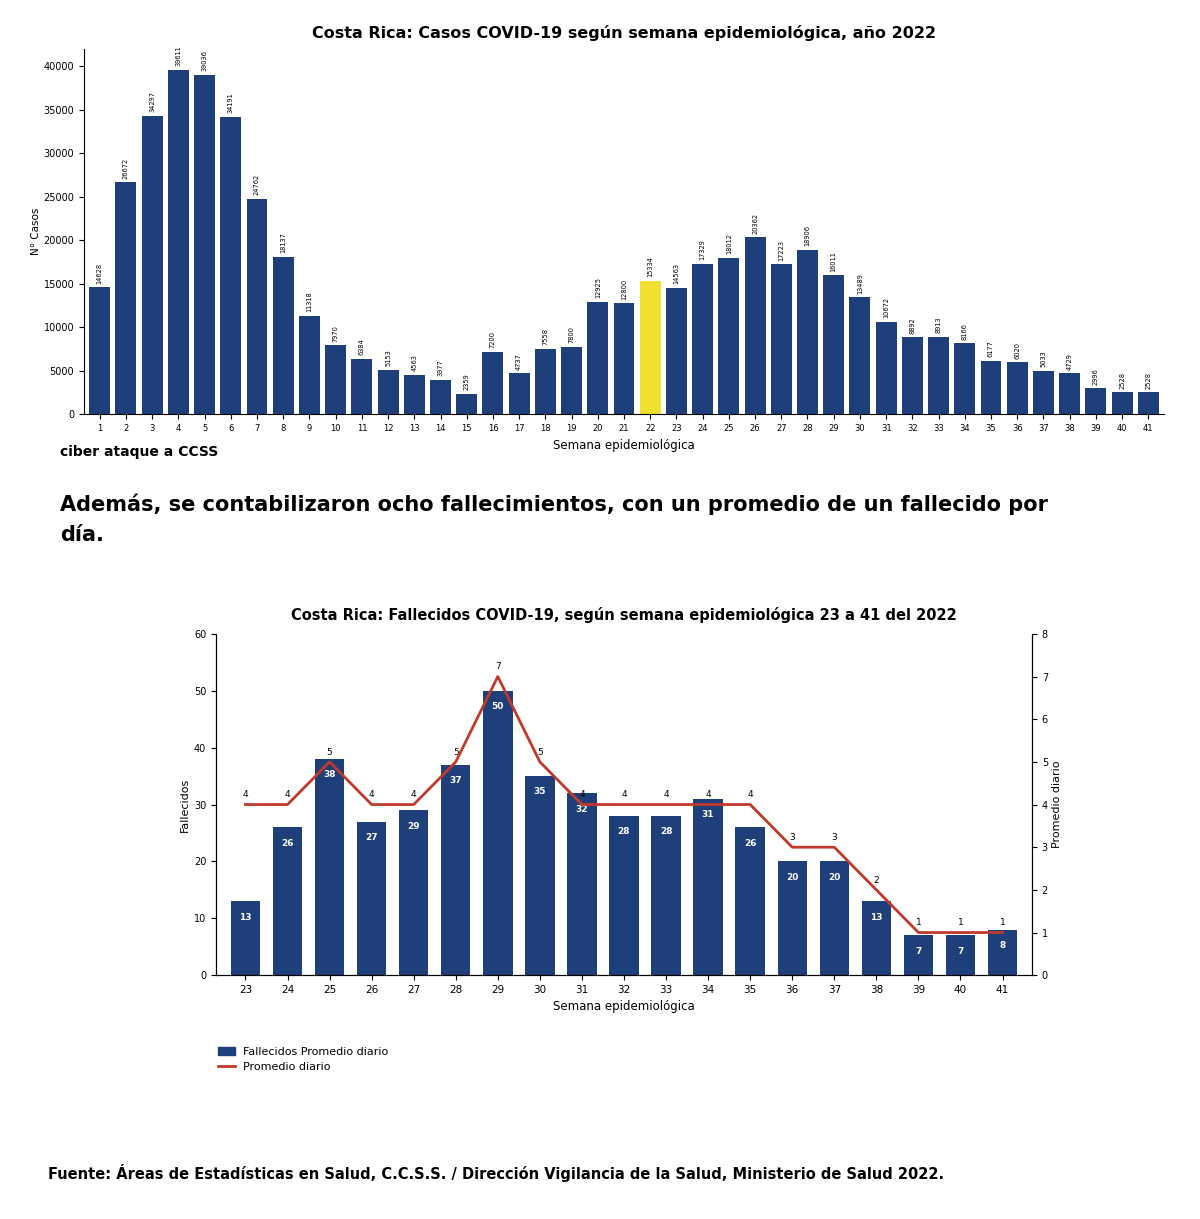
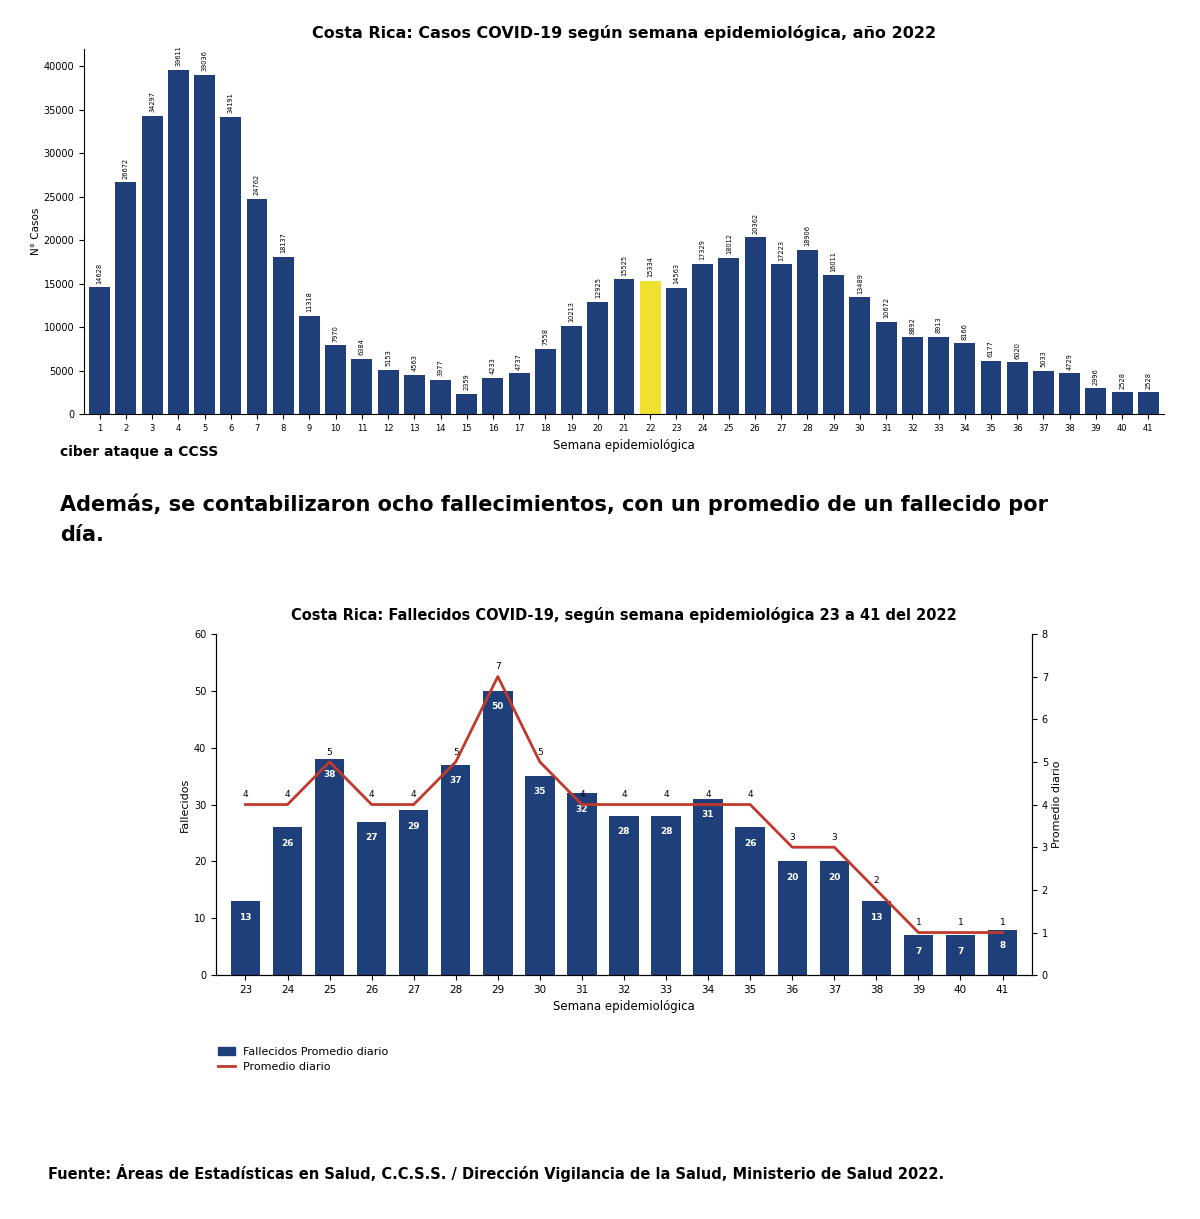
16: 7200 -> 4200
19: 7800 -> 10200
21: 12800 -> 15500
